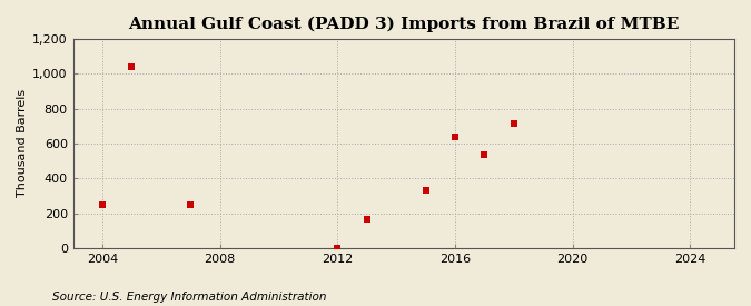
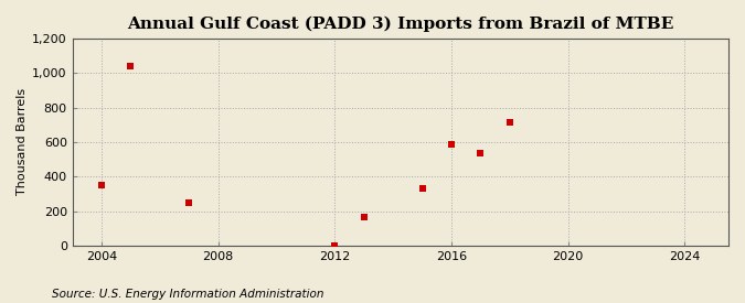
2004: 250 -> 350
2016: 640 -> 590
